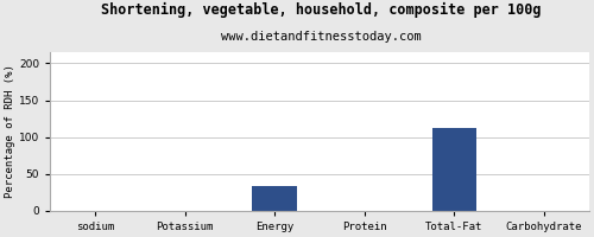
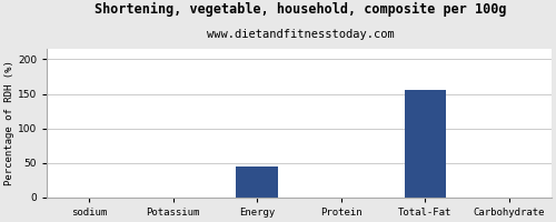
Energy: 34 -> 45
Total-Fat: 112 -> 155
